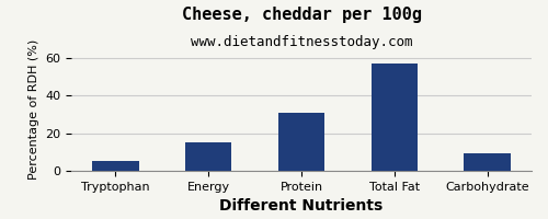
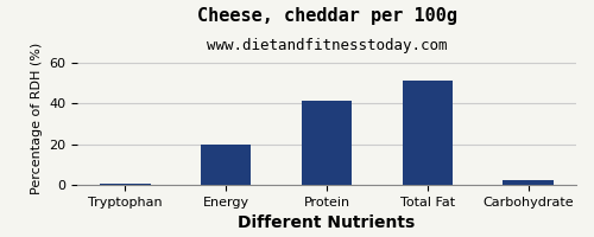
Tryptophan: 5 -> 0
Energy: 15 -> 20
Protein: 31 -> 41
Total Fat: 57 -> 51
Carbohydrate: 9 -> 2
